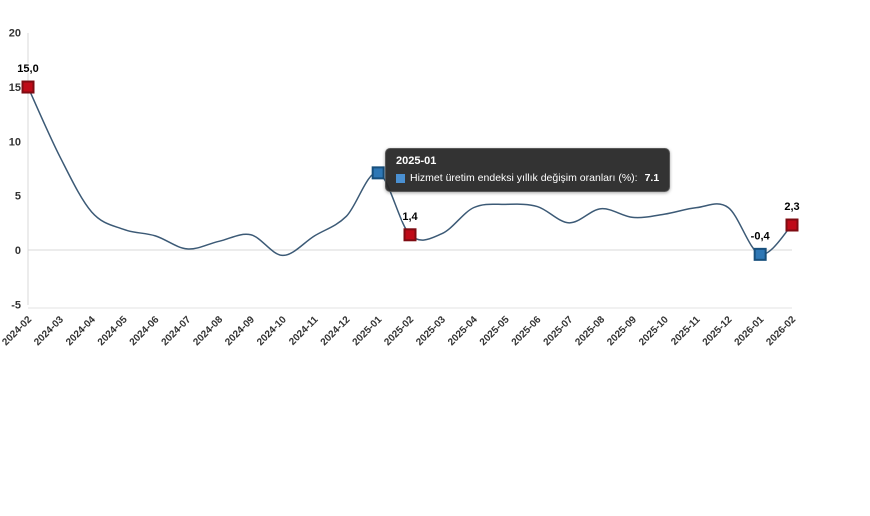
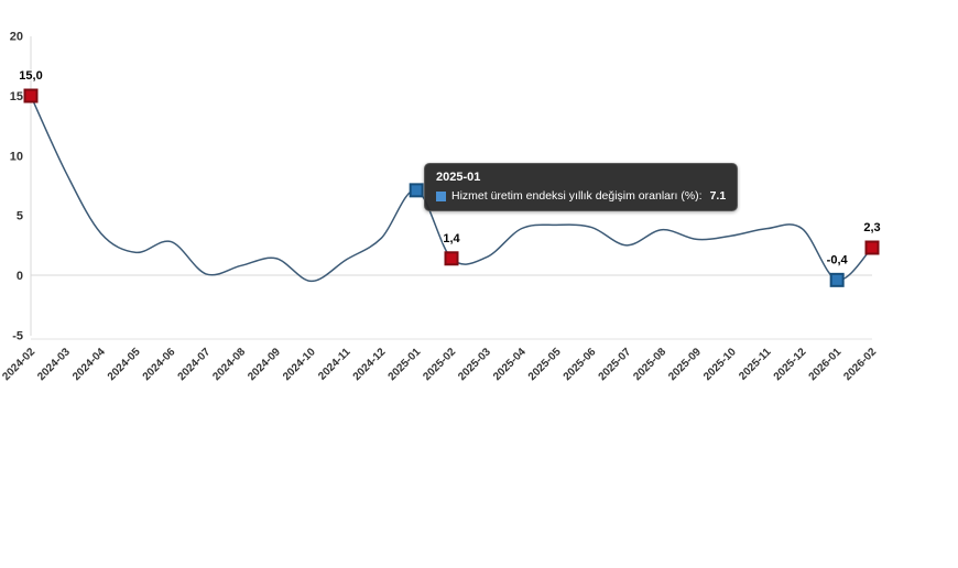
2024-06: 1.3 -> 2.8
